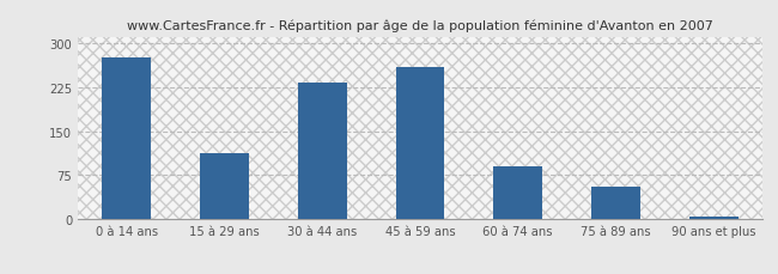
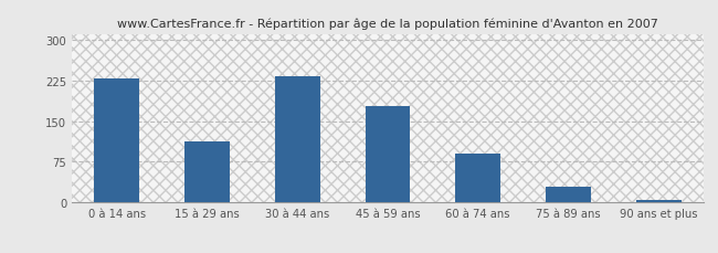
0 à 14 ans: 275 -> 228
45 à 59 ans: 260 -> 178
75 à 89 ans: 55 -> 28
